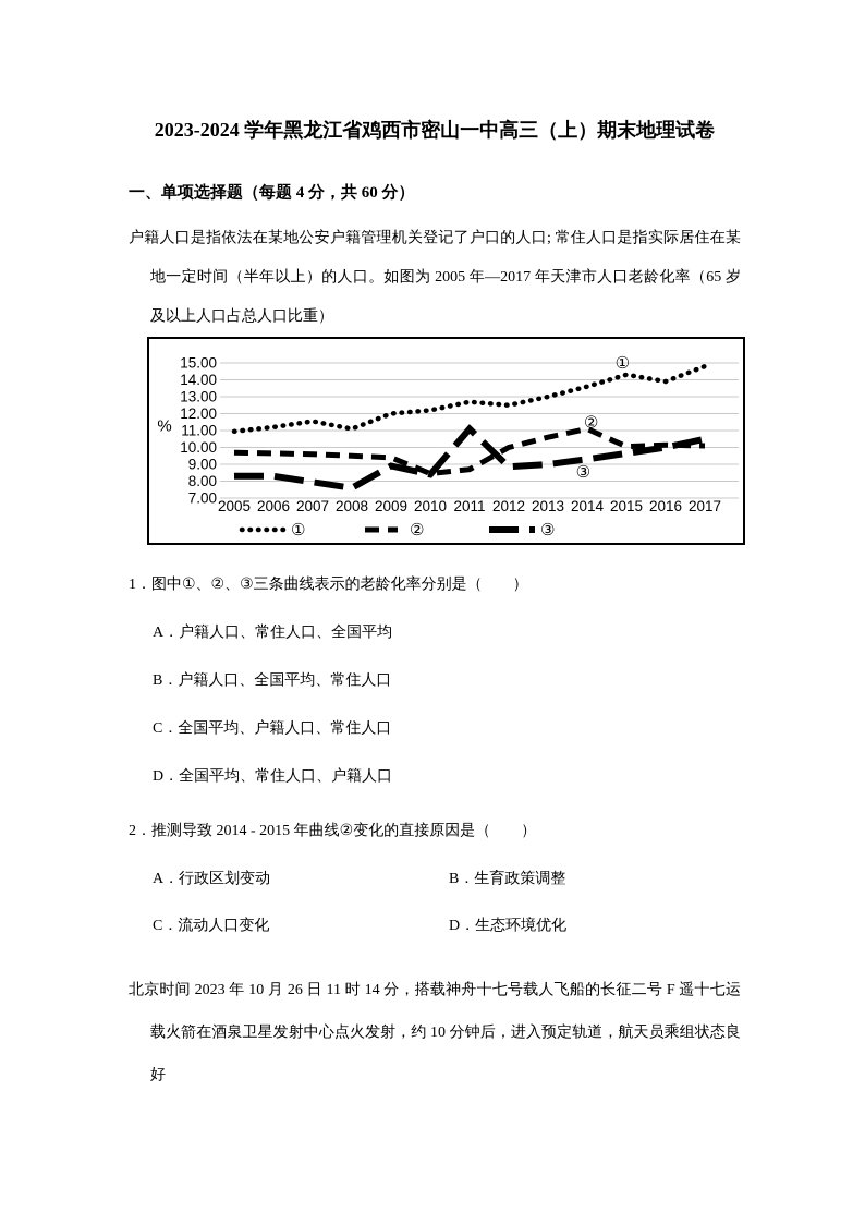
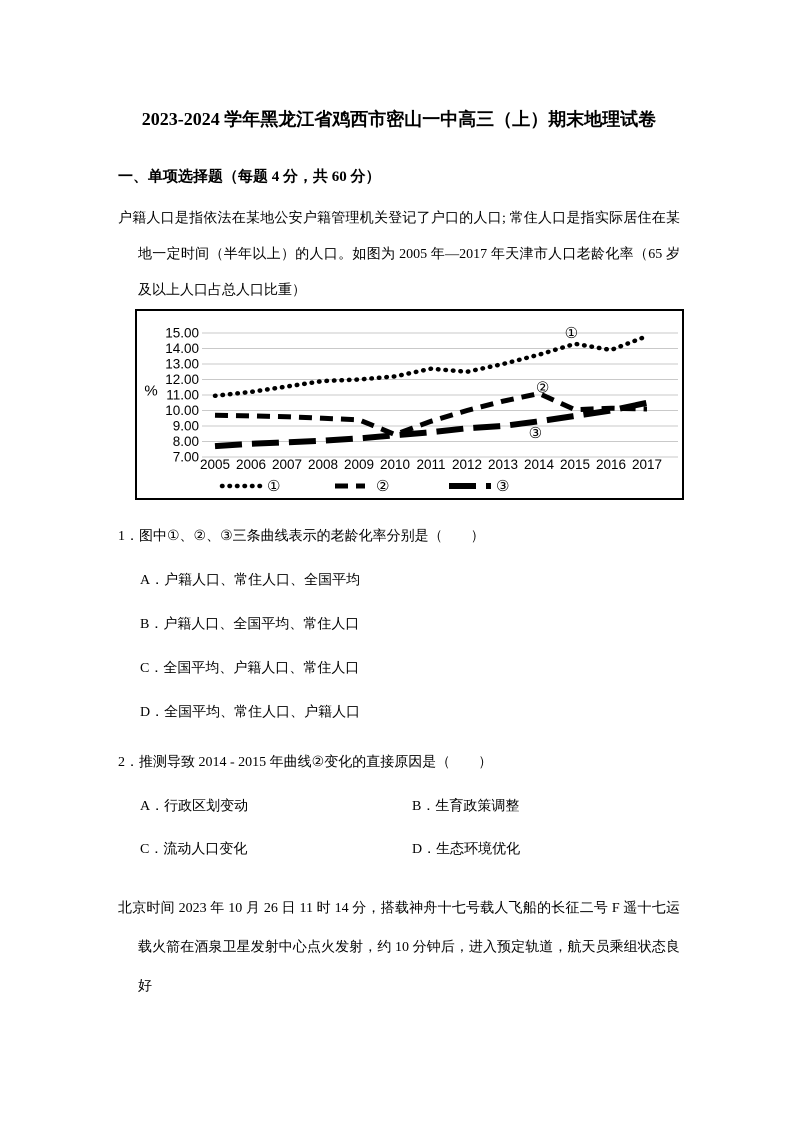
③/2005: 8.3 -> 7.7
③/2006: 8.3 -> 7.8
①/2008: 11.1 -> 11.9
③/2008: 7.6 -> 8.1
③/2009: 8.9 -> 8.2
②/2011: 8.7 -> 9.3
③/2011: 11.1 -> 8.6
